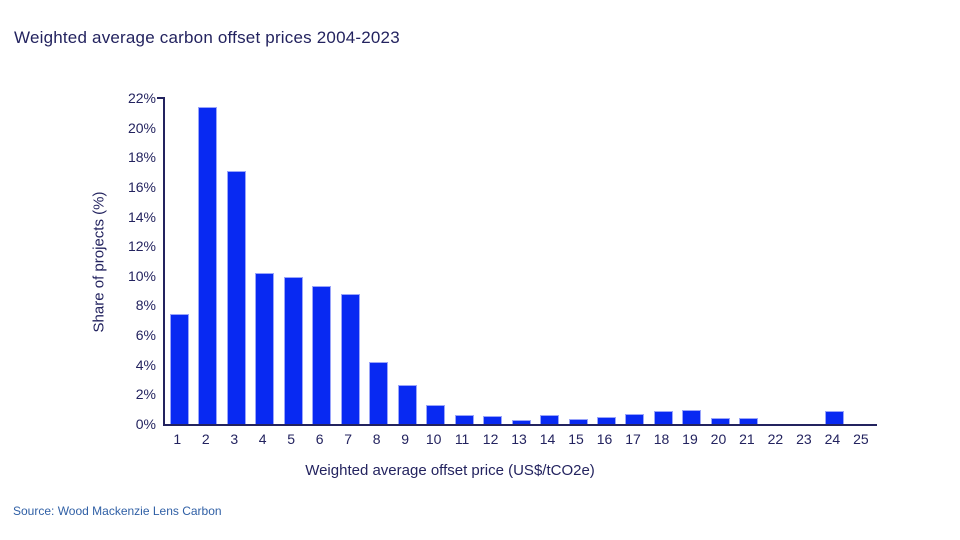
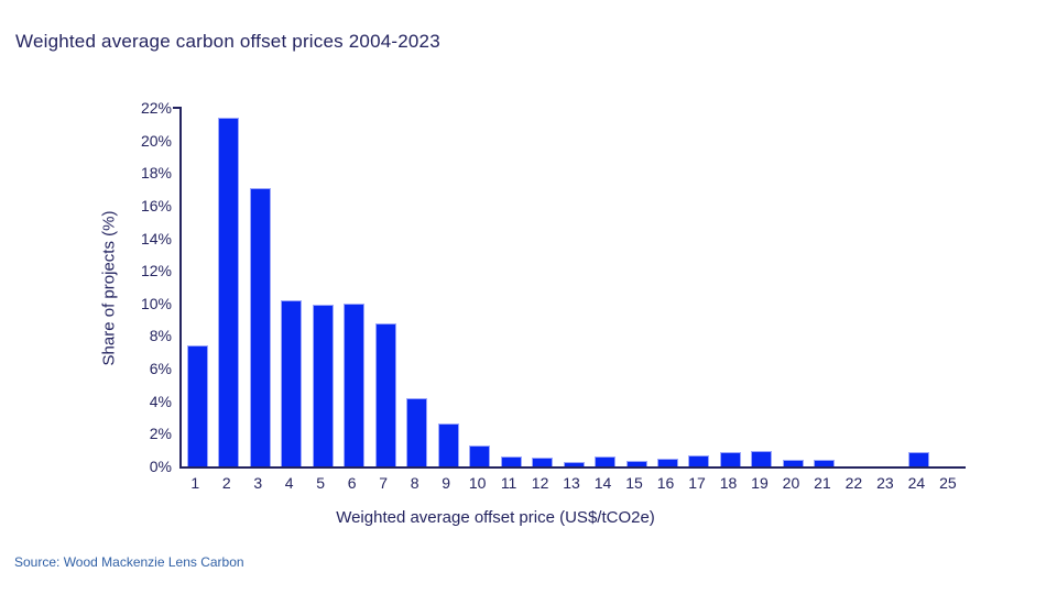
6: 9.3% -> 10.0%
